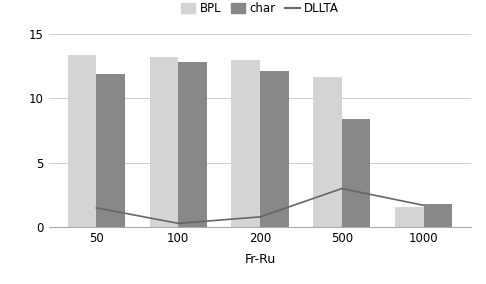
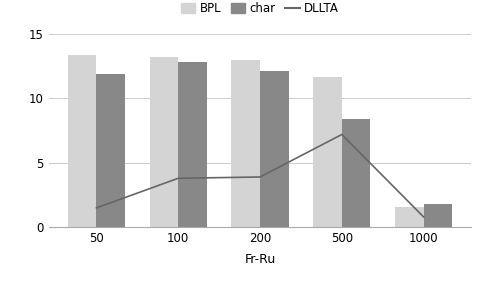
DLLTA/100: 0.3 -> 3.8
DLLTA/200: 0.8 -> 3.9
DLLTA/500: 3.0 -> 7.2
DLLTA/1000: 1.7 -> 0.8
